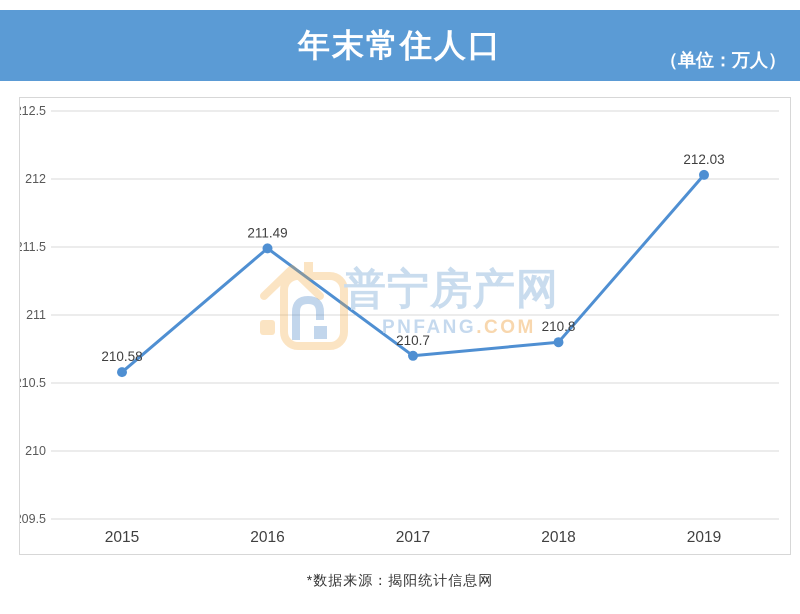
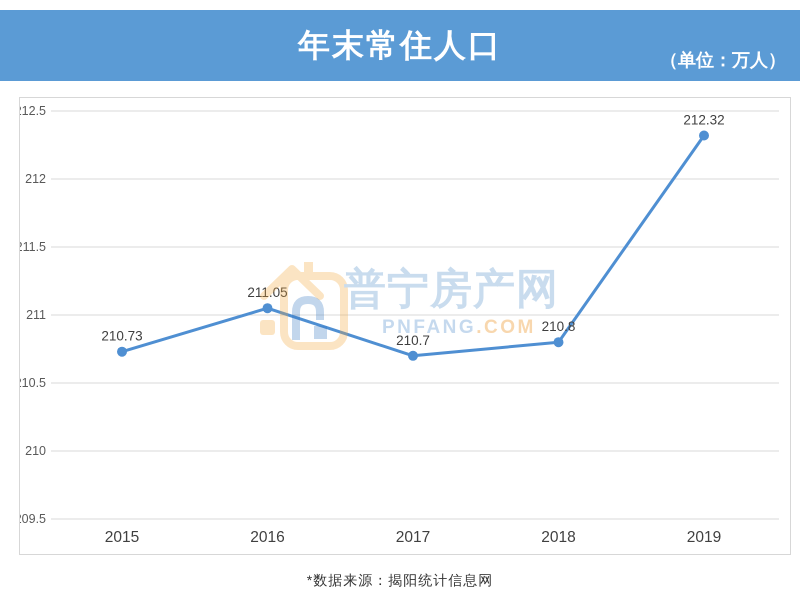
2015: 210.58 -> 210.73
2016: 211.49 -> 211.05
2019: 212.03 -> 212.32
